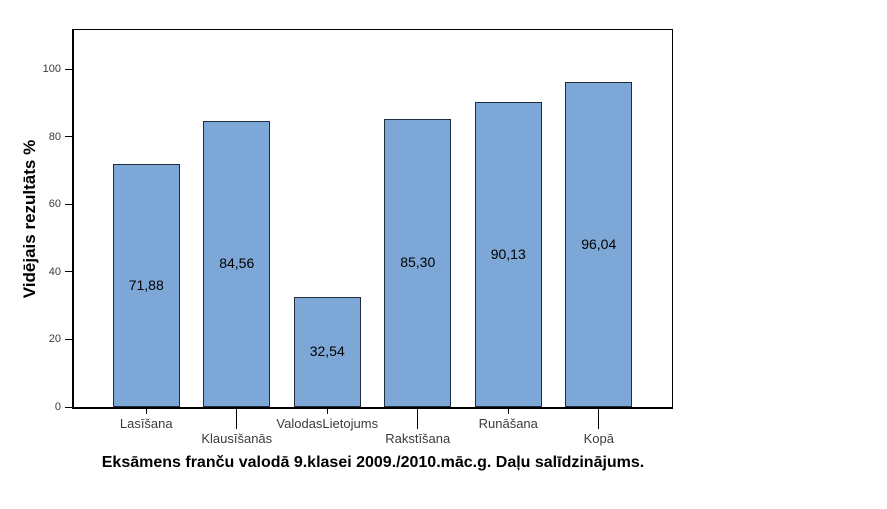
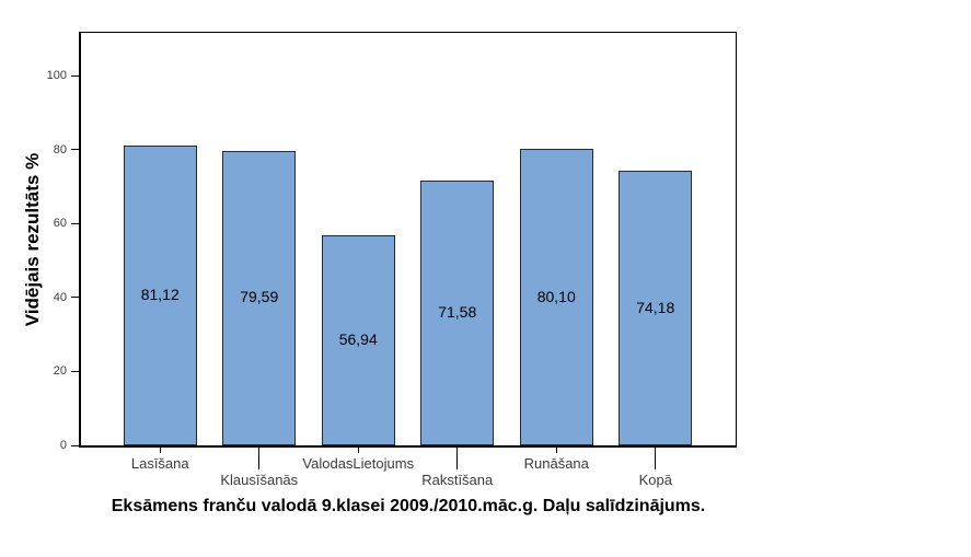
Lasīšana: 71,88 -> 81,12
Klausīšanās: 84,56 -> 79,59
ValodasLietojums: 32,54 -> 56,94
Rakstīšana: 85,30 -> 71,58
Runāšana: 90,13 -> 80,10
Kopā: 96,04 -> 74,18
